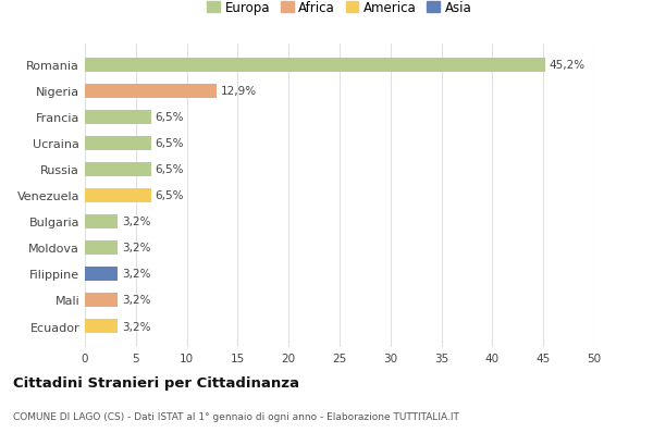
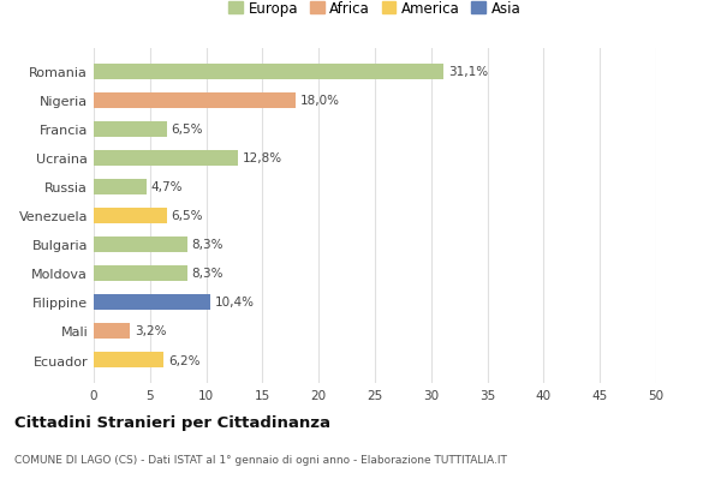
Romania: 45,2% -> 31,1%
Nigeria: 12,9% -> 18,0%
Ucraina: 6,5% -> 12,8%
Russia: 6,5% -> 4,7%
Bulgaria: 3,2% -> 8,3%
Moldova: 3,2% -> 8,3%
Filippine: 3,2% -> 10,4%
Ecuador: 3,2% -> 6,2%
